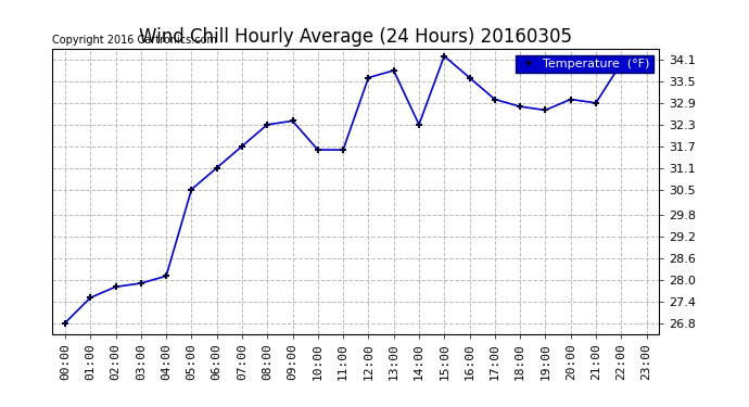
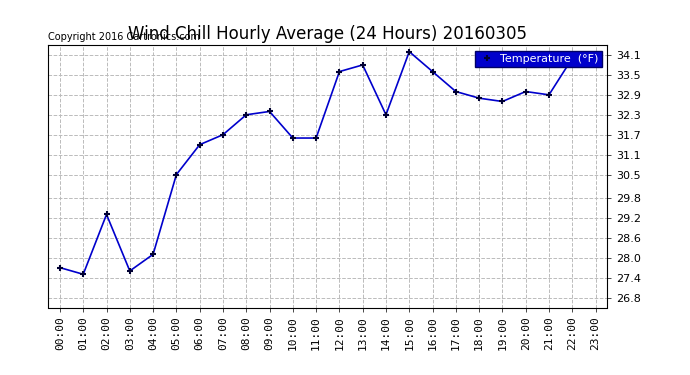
00:00: 26.8 -> 27.7
02:00: 27.8 -> 29.3
03:00: 27.9 -> 27.6
06:00: 31.1 -> 31.4
